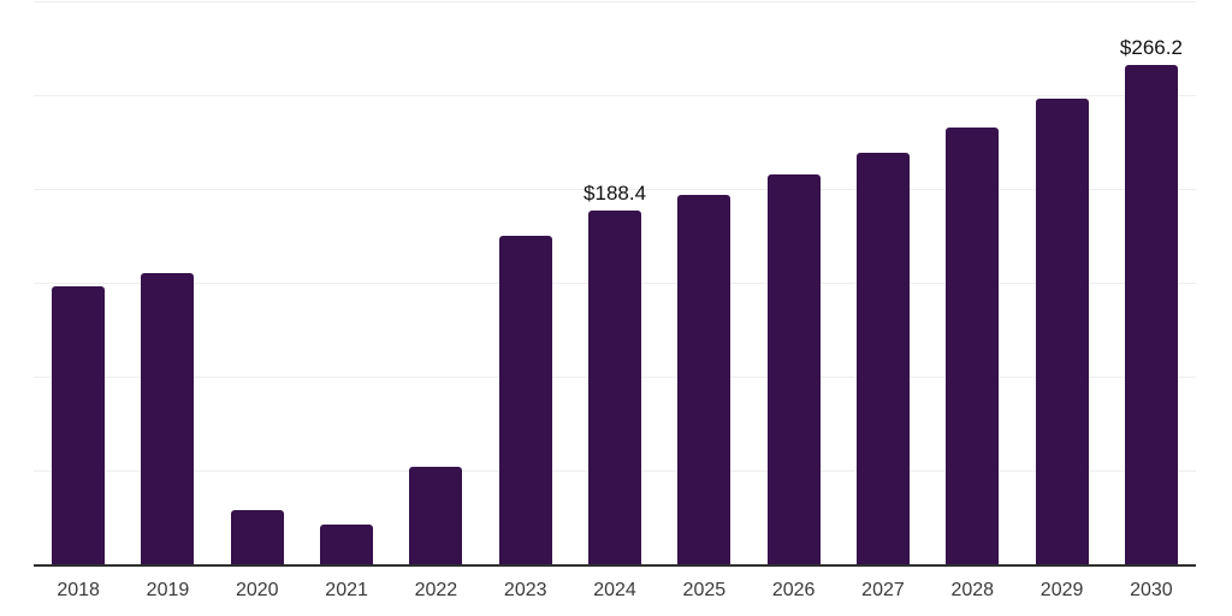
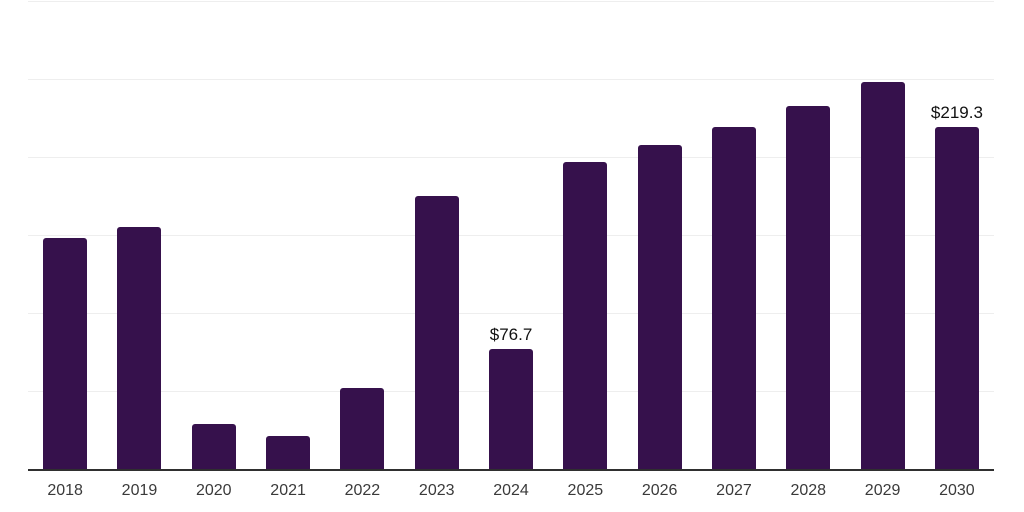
2024: $188.4 -> $76.7
2030: $266.2 -> $219.3
